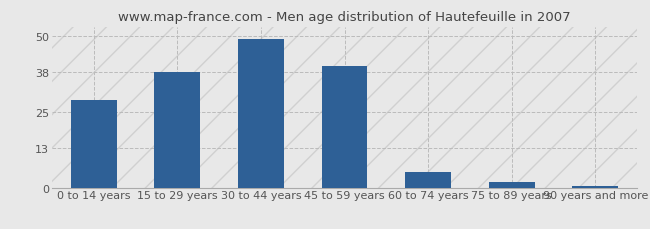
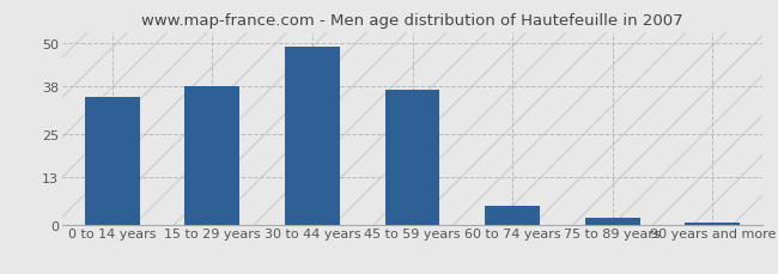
0 to 14 years: 29.0 -> 35.0
45 to 59 years: 40.0 -> 37.0
